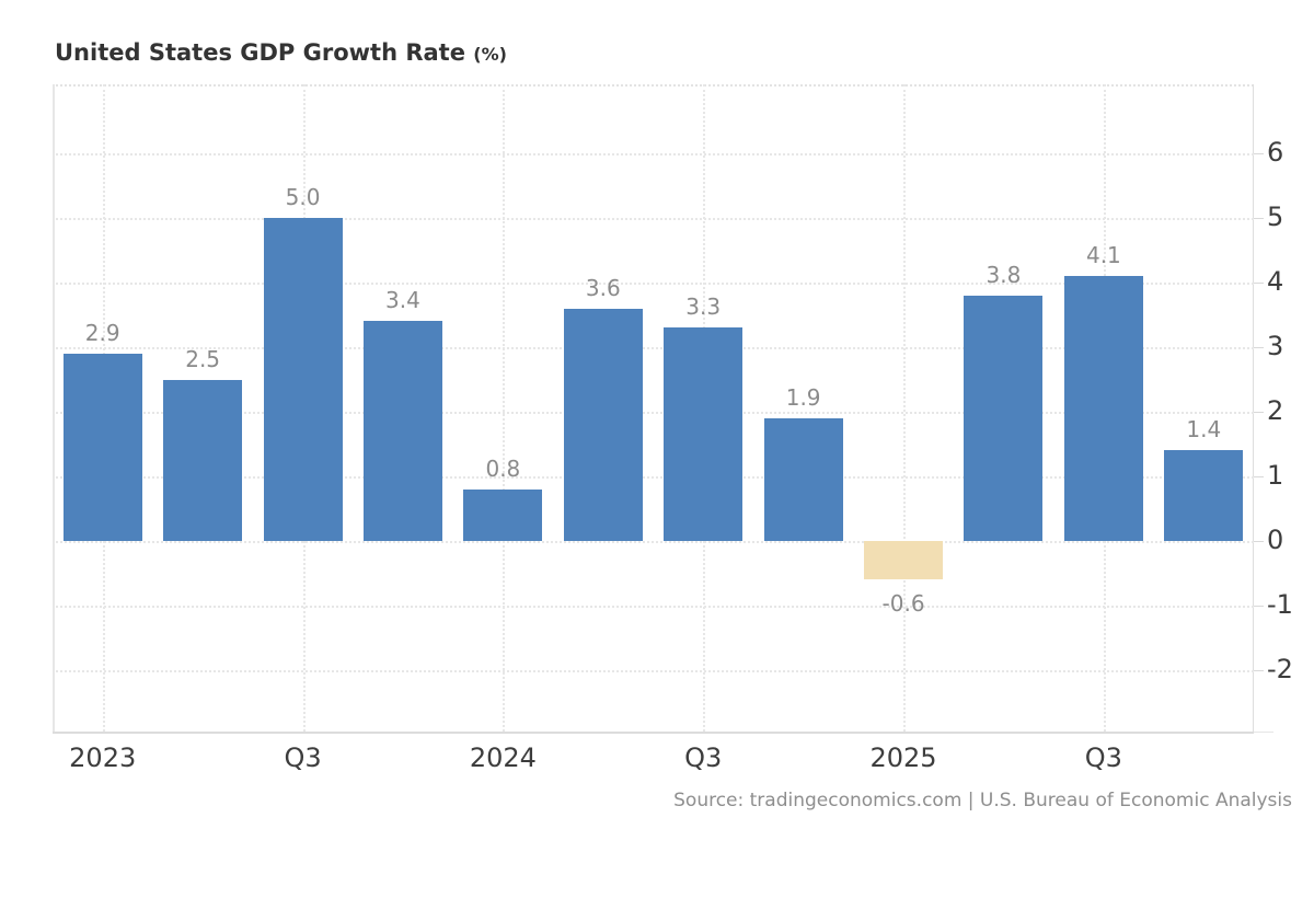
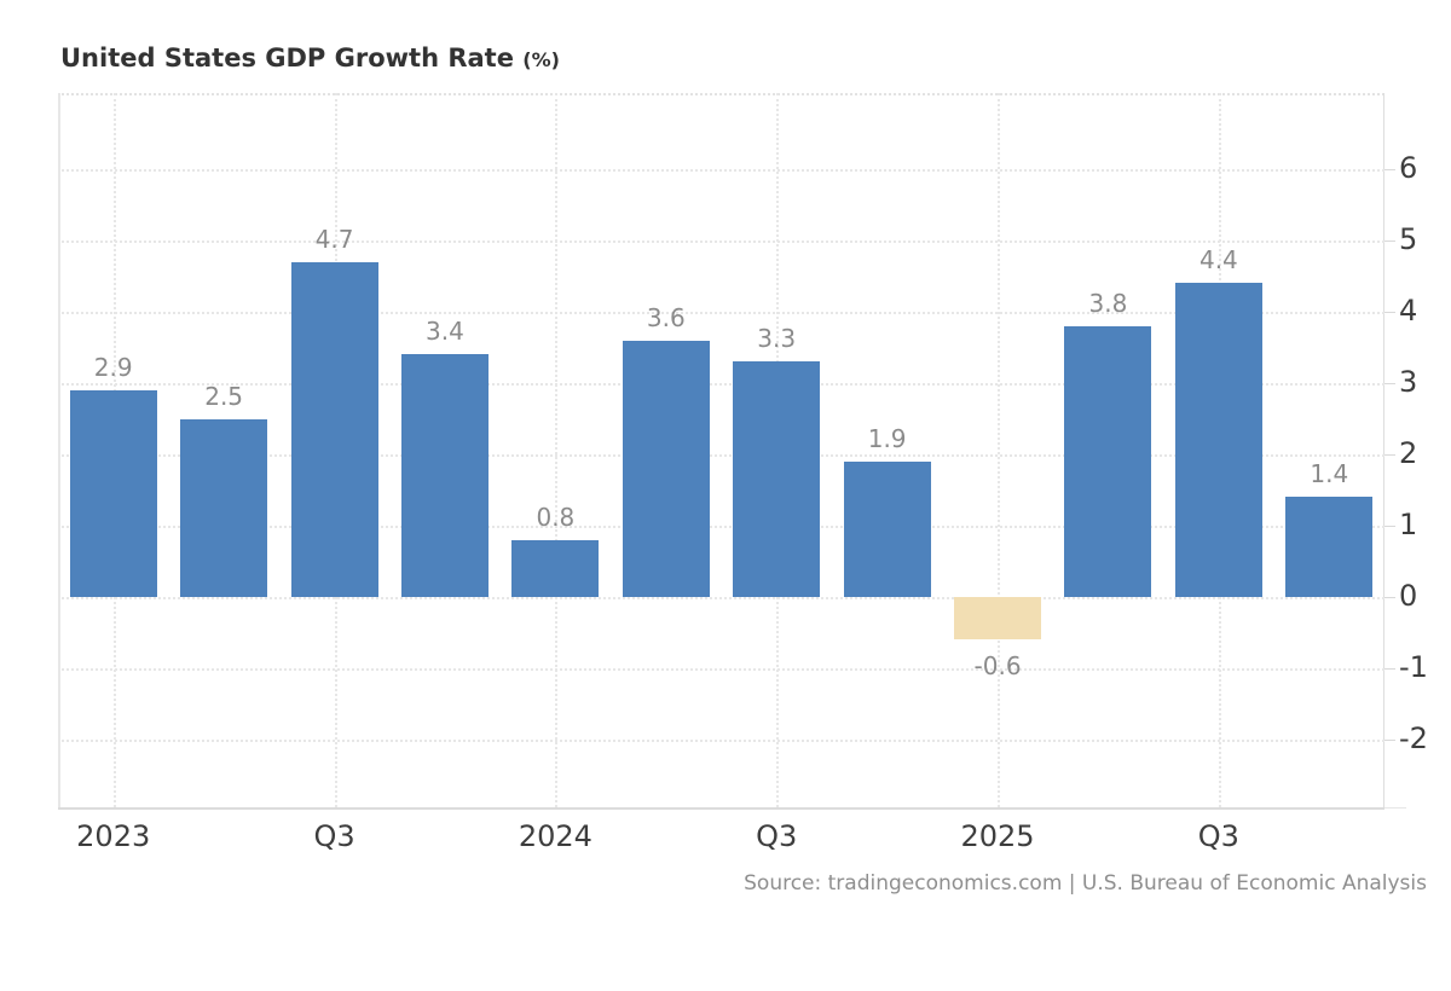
2023 Q3: 5.0 -> 4.7
2025 Q3: 4.1 -> 4.4
